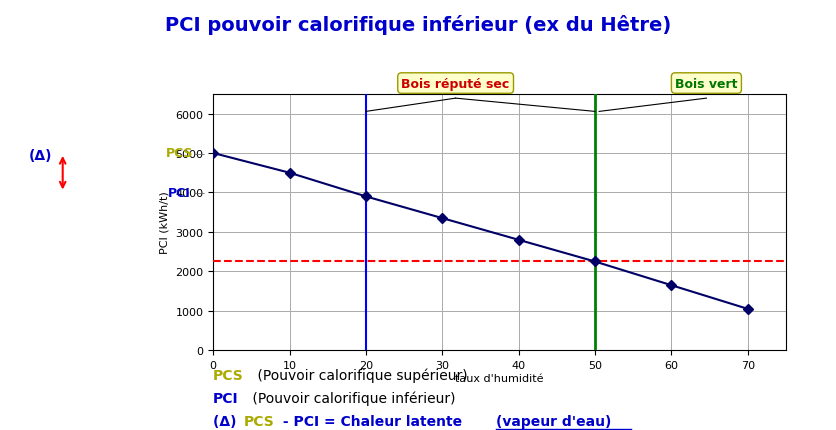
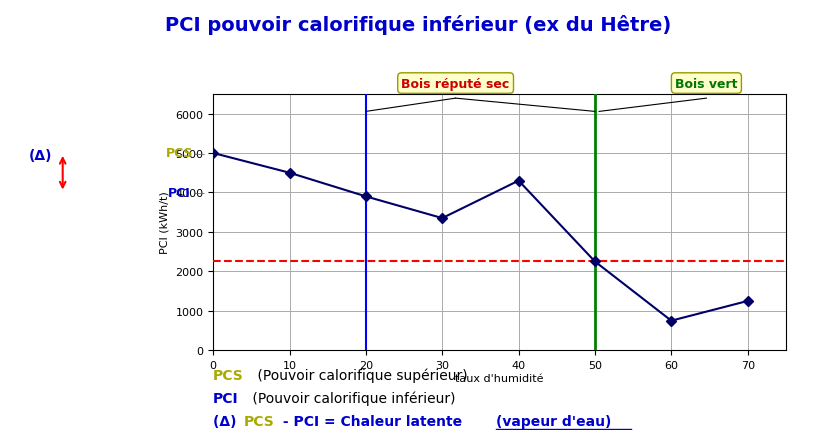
40: 2800 -> 4300
60: 1650 -> 750
70: 1050 -> 1250
